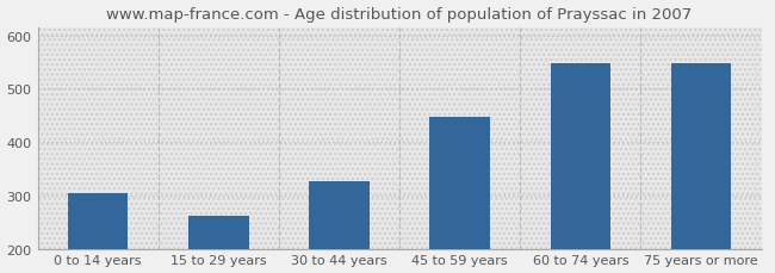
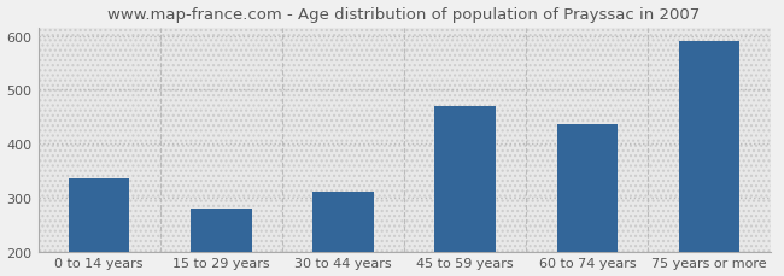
0 to 14 years: 305 -> 335
15 to 29 years: 262 -> 280
30 to 44 years: 327 -> 310
45 to 59 years: 447 -> 470
60 to 74 years: 547 -> 435
75 years or more: 548 -> 590
